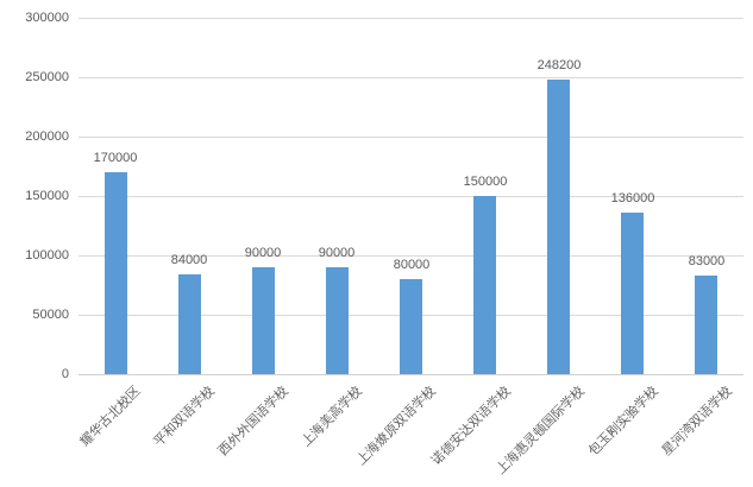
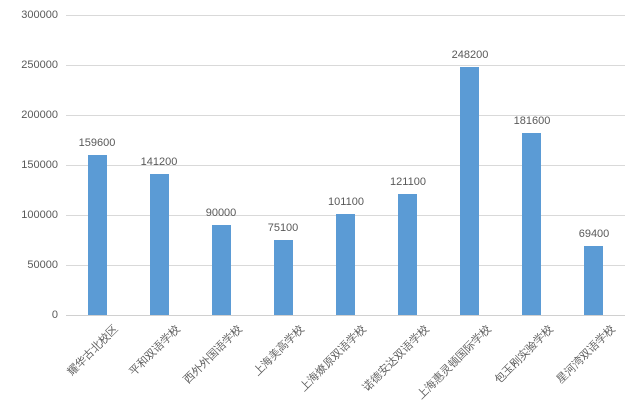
耀华古北校区: 170000 -> 159600
平和双语学校: 84000 -> 141200
上海美高学校: 90000 -> 75100
上海燎原双语学校: 80000 -> 101100
诺德安达双语学校: 150000 -> 121100
包玉刚实验学校: 136000 -> 181600
星河湾双语学校: 83000 -> 69400
